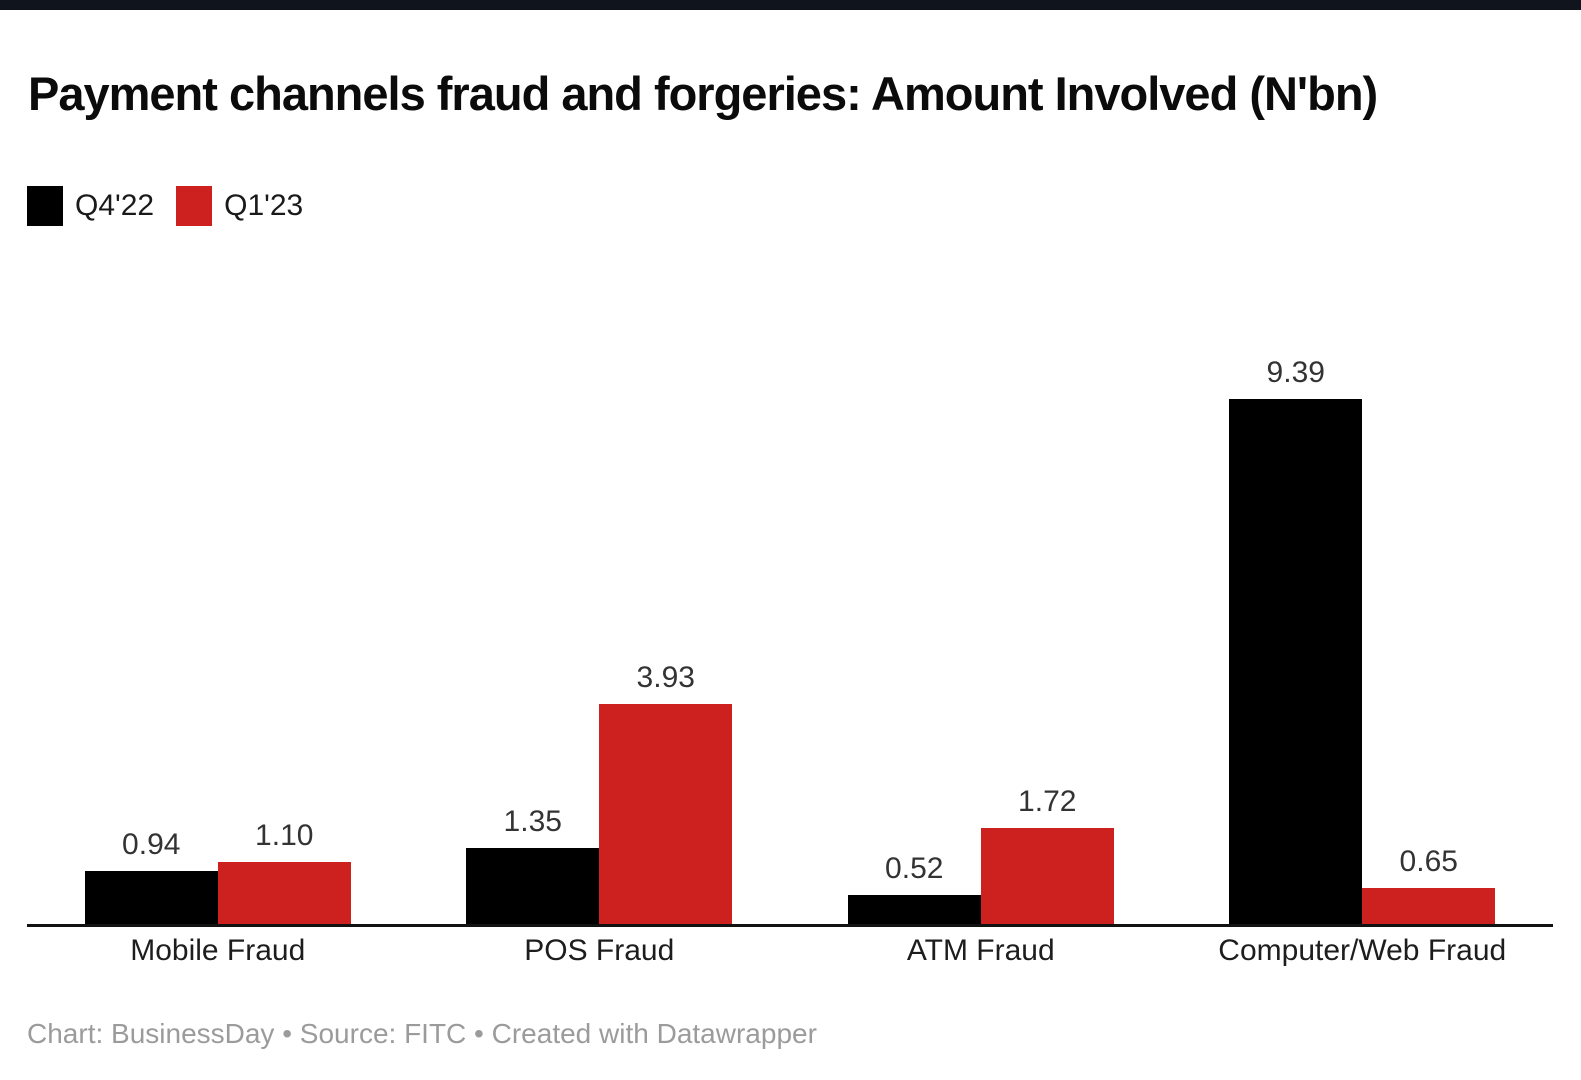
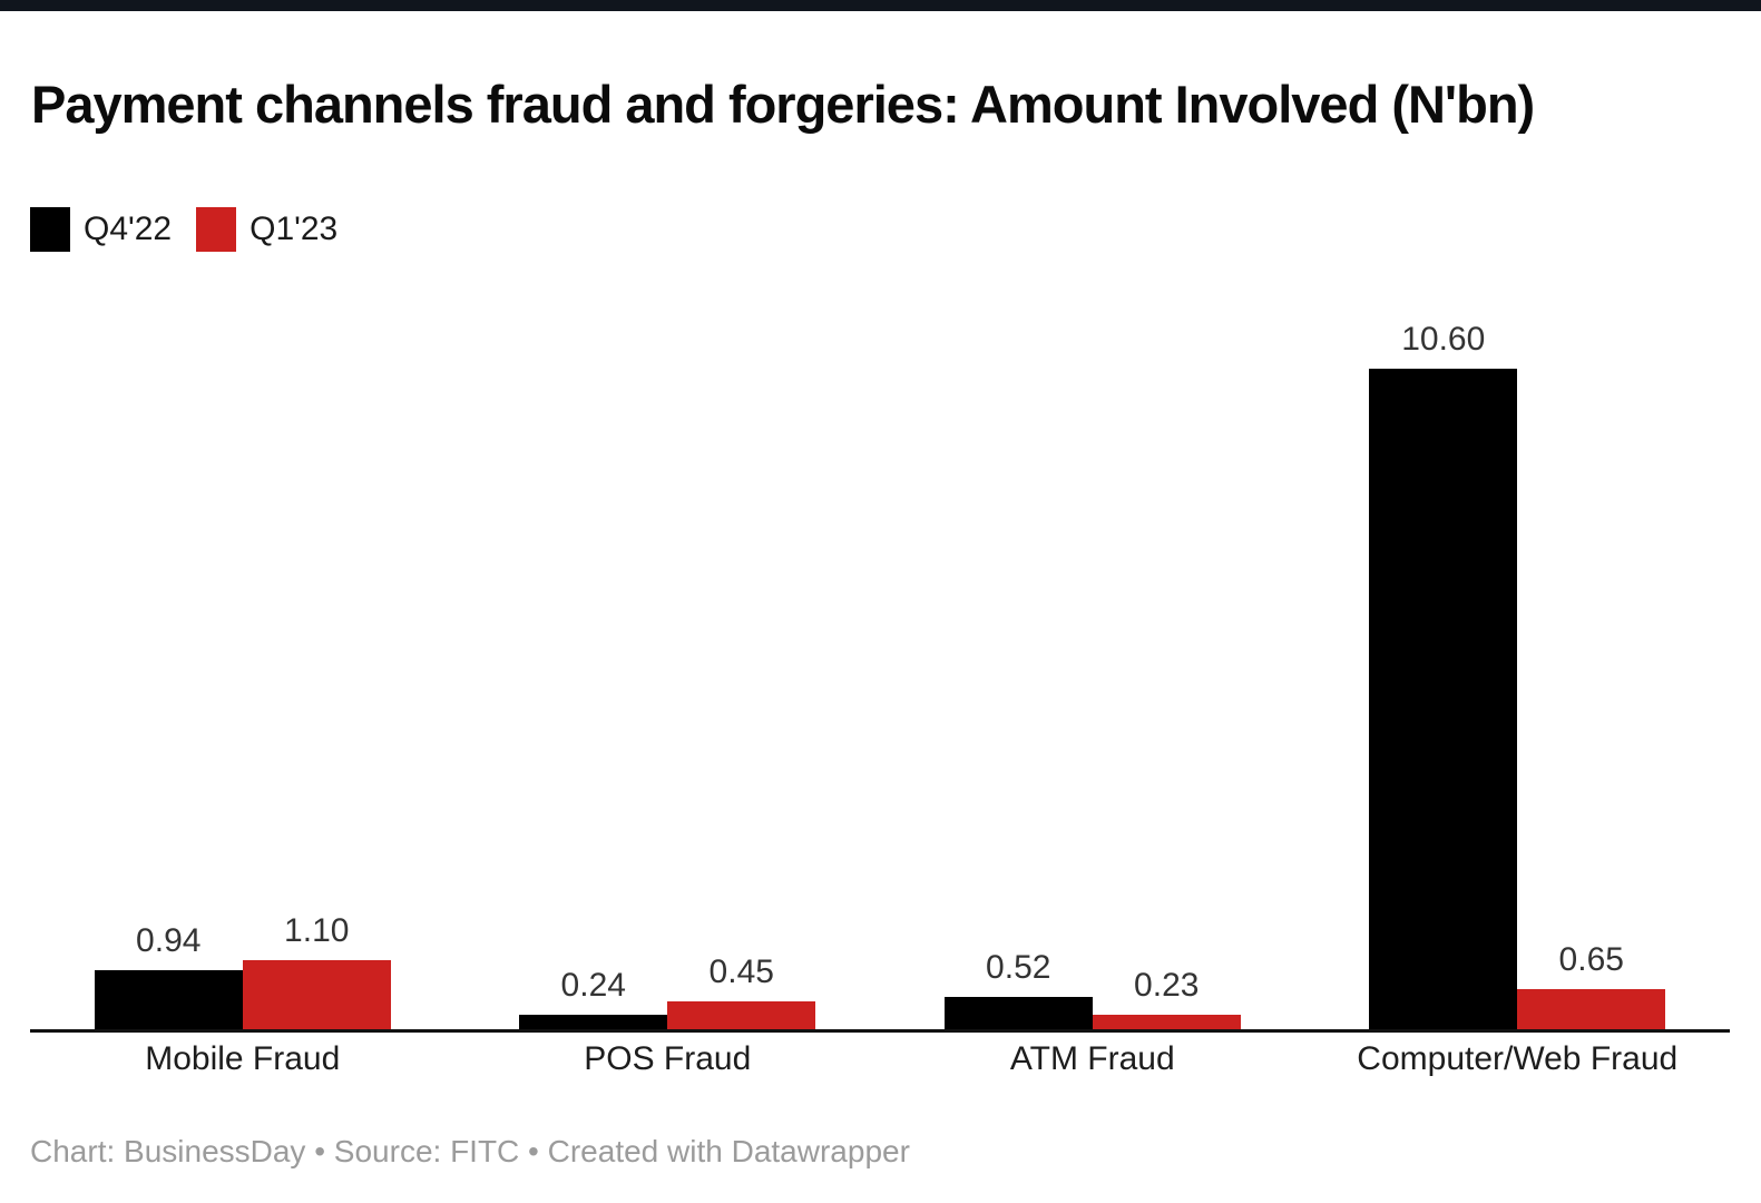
Q4'22/POS Fraud: 1.35 -> 0.24
Q1'23/POS Fraud: 3.93 -> 0.45
Q1'23/ATM Fraud: 1.72 -> 0.23
Q4'22/Computer/Web Fraud: 9.39 -> 10.60
